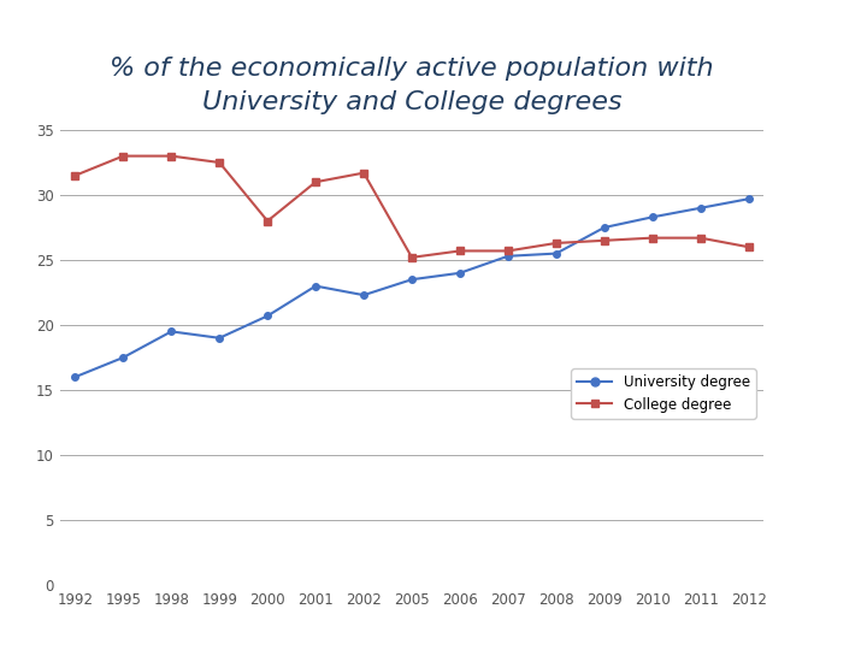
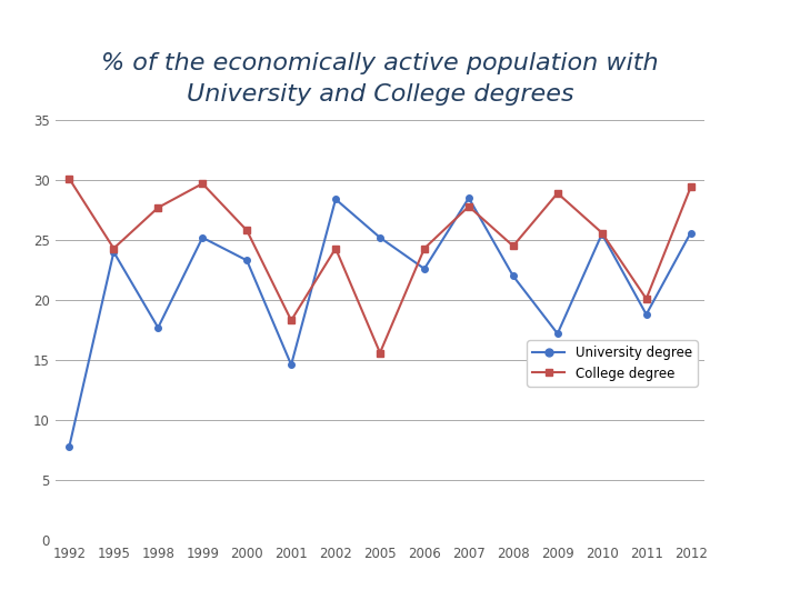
University degree/1992: 16.0 -> 7.8
College degree/1992: 31.5 -> 30.1
University degree/1995: 17.5 -> 24.0
College degree/1995: 33.0 -> 24.3
University degree/1998: 19.5 -> 17.7
College degree/1998: 33.0 -> 27.7
University degree/1999: 19.0 -> 25.2
College degree/1999: 32.5 -> 29.7
University degree/2000: 20.7 -> 23.3
College degree/2000: 28.0 -> 25.8
University degree/2001: 23.0 -> 14.6
College degree/2001: 31.0 -> 18.3
University degree/2002: 22.3 -> 28.4
College degree/2002: 31.7 -> 24.3
University degree/2005: 23.5 -> 25.2
College degree/2005: 25.2 -> 15.6
University degree/2006: 24.0 -> 22.6
College degree/2006: 25.7 -> 24.3
University degree/2007: 25.3 -> 28.5
College degree/2007: 25.7 -> 27.8
University degree/2008: 25.5 -> 22.0
College degree/2008: 26.3 -> 24.5
University degree/2009: 27.5 -> 17.2
College degree/2009: 26.5 -> 28.9
University degree/2010: 28.3 -> 25.5
College degree/2010: 26.7 -> 25.6
University degree/2011: 29.0 -> 18.8
College degree/2011: 26.7 -> 20.1
University degree/2012: 29.7 -> 25.6
College degree/2012: 26.0 -> 29.4
